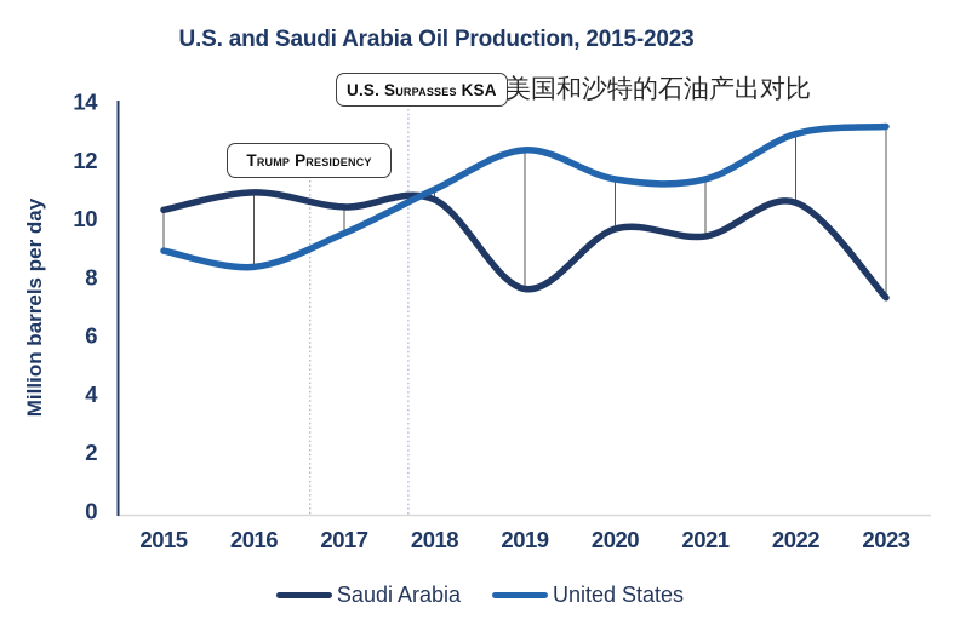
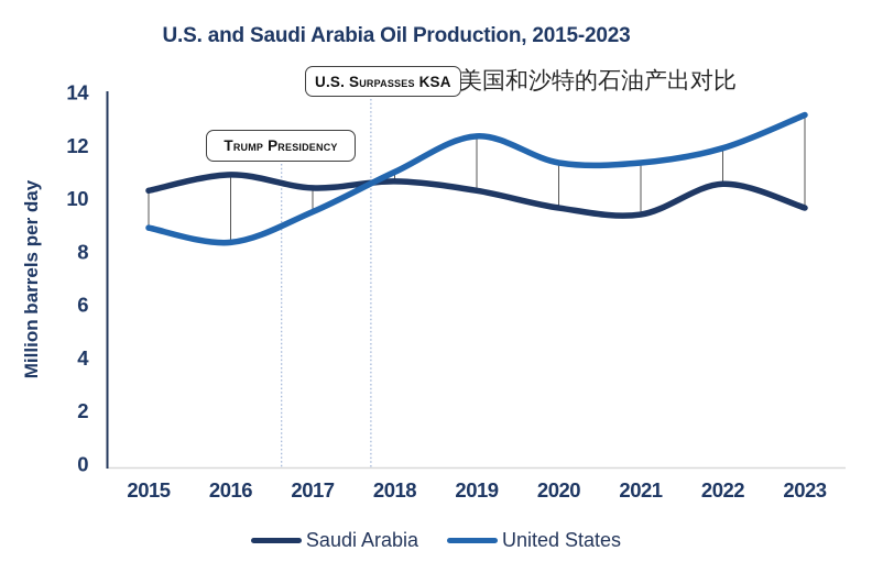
Saudi Arabia/2019: 7.6 -> 10.3
United States/2022: 12.9 -> 11.9
Saudi Arabia/2023: 7.3 -> 9.7
